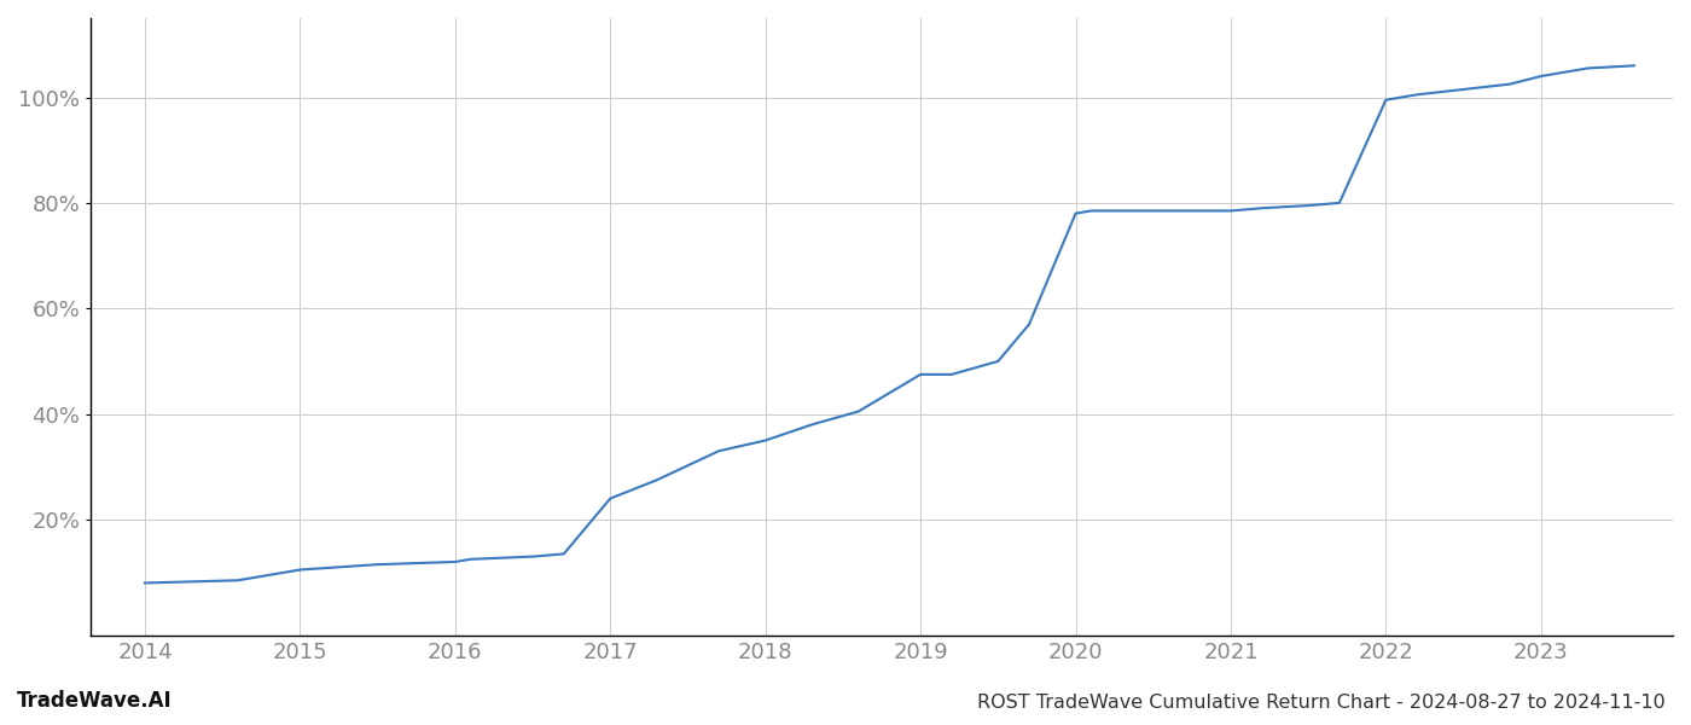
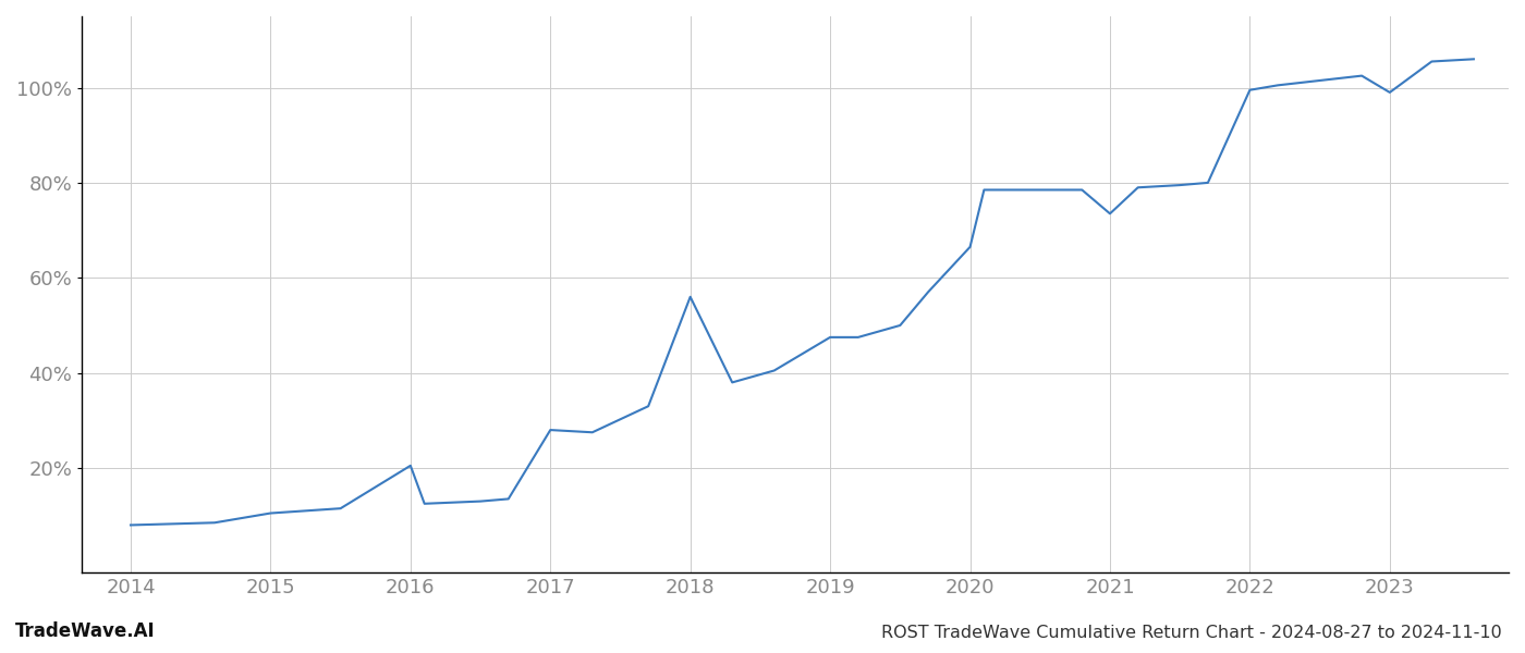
2016: 12.0% -> 20.5%
2017: 24.0% -> 28.0%
2018: 35.0% -> 56.0%
2020: 78.0% -> 66.5%
2021: 78.5% -> 73.5%
2023: 104.0% -> 99.0%
